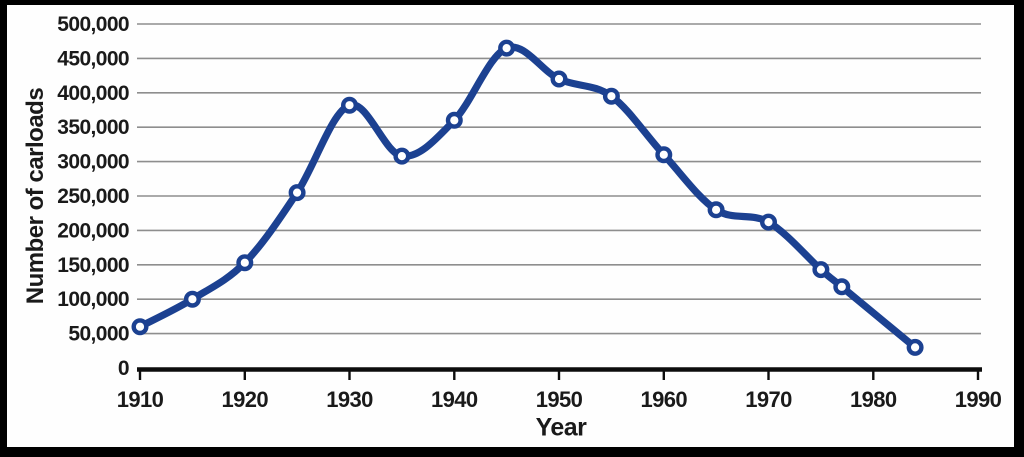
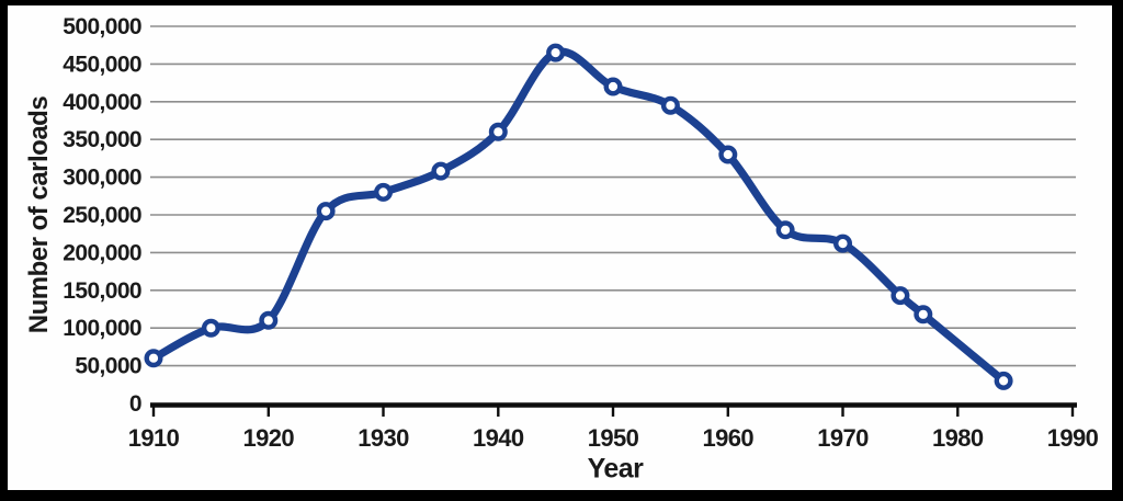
1920: 150000 -> 110000
1930: 380000 -> 280000
1960: 310000 -> 330000
